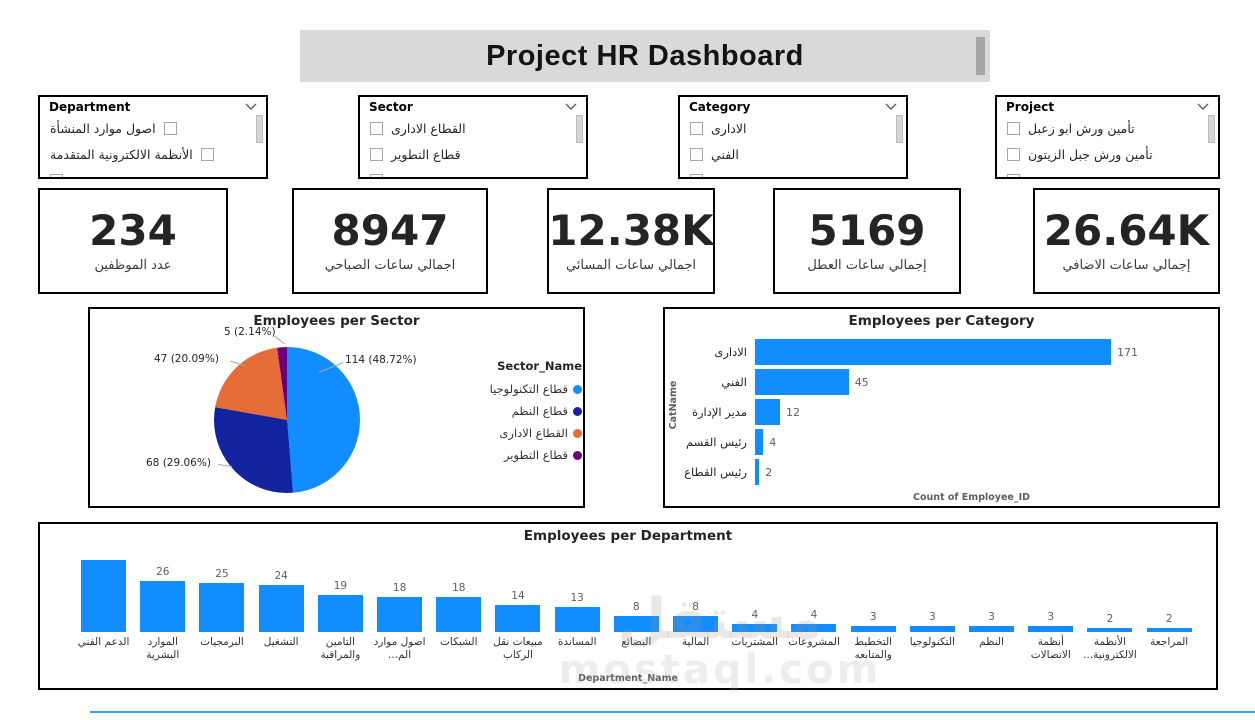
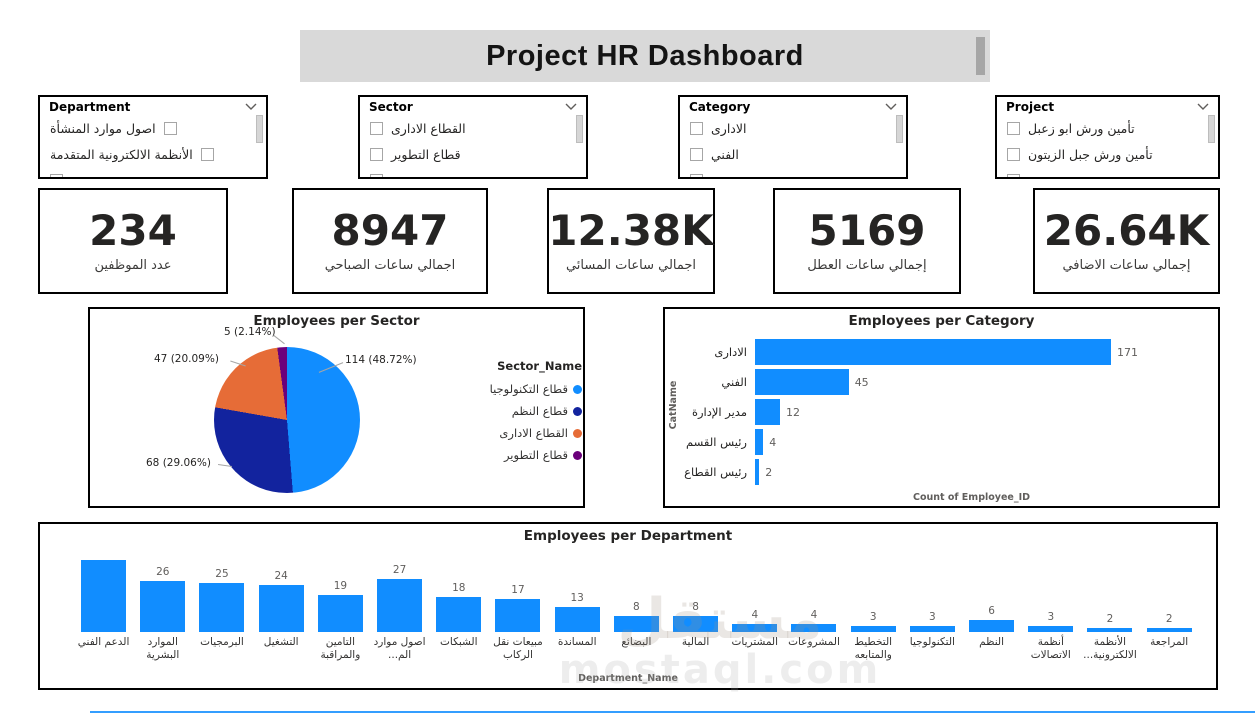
Employees per Department/اصول موارد الم...: 18 -> 27
Employees per Department/مبيعات نقل الركاب: 14 -> 17
Employees per Department/النظم: 3 -> 6
